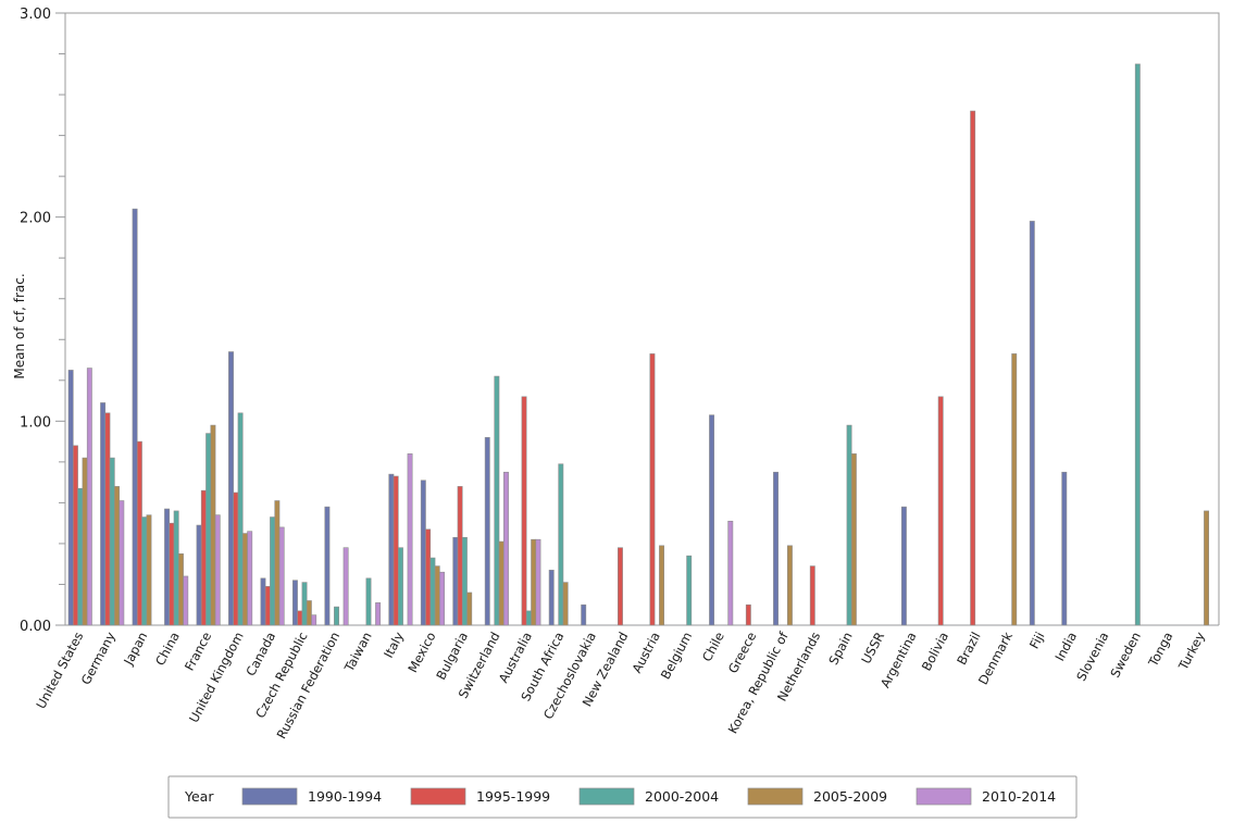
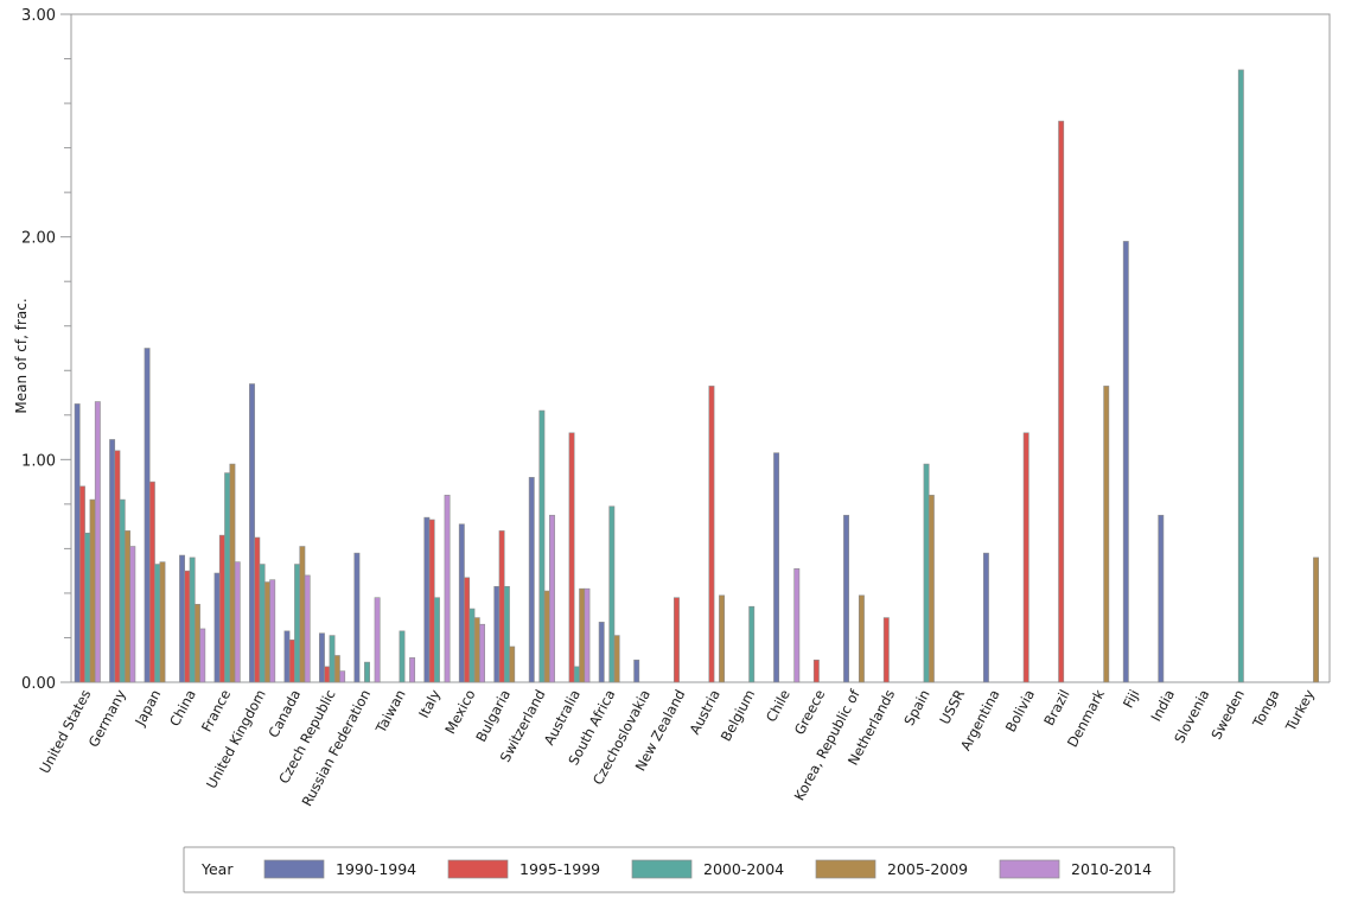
1990-1994/Japan: 2.04 -> 1.50
2000-2004/United Kingdom: 1.04 -> 0.53
